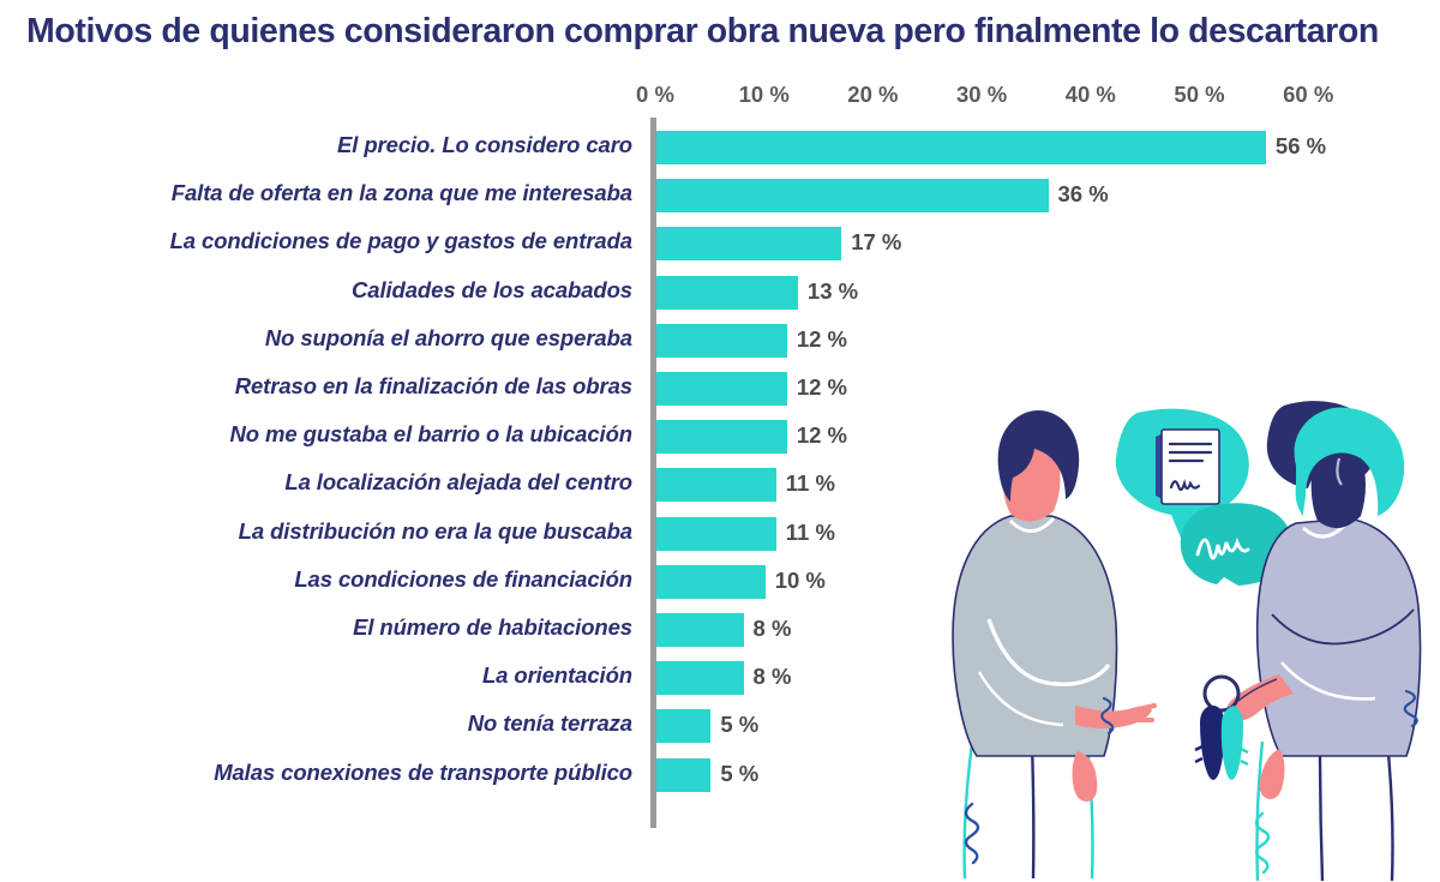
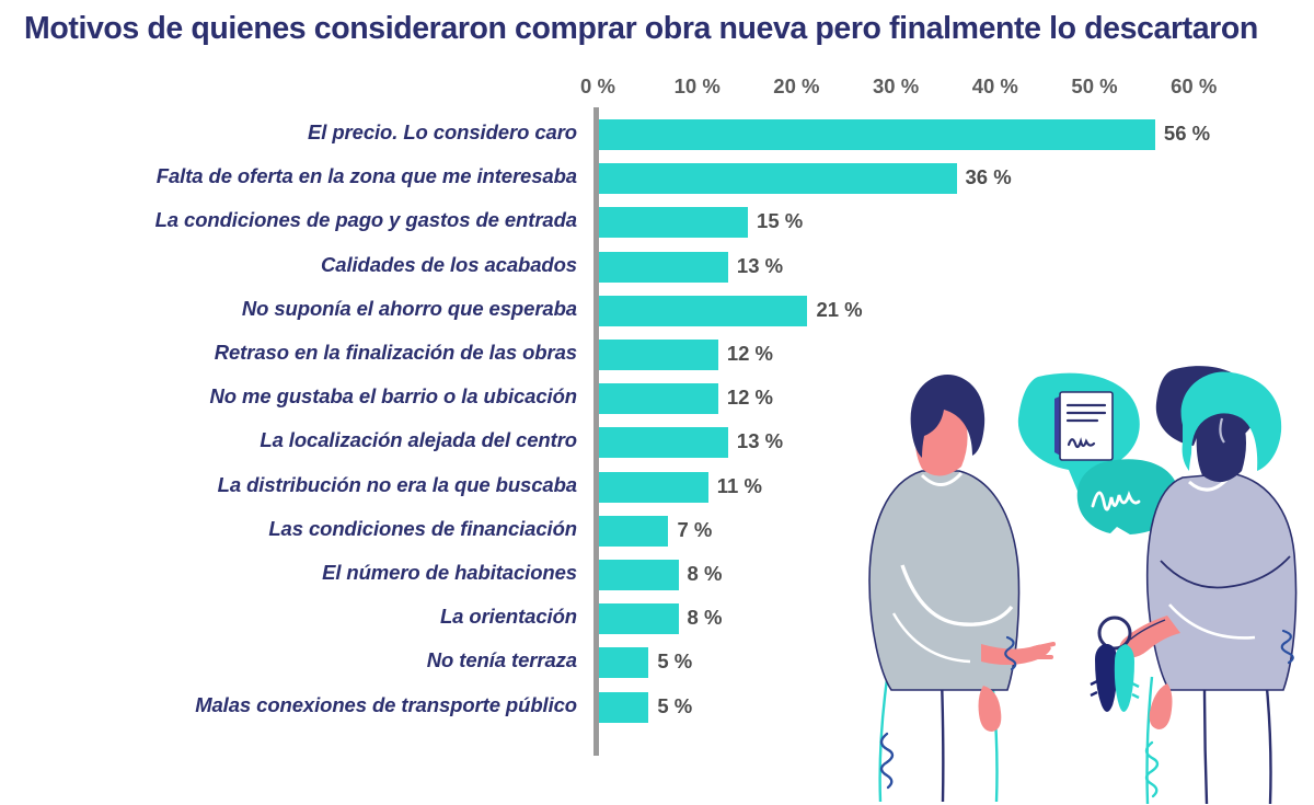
La condiciones de pago y gastos de entrada: 17 -> 15
No suponía el ahorro que esperaba: 12 -> 21
La localización alejada del centro: 11 -> 13
Las condiciones de financiación: 10 -> 7
